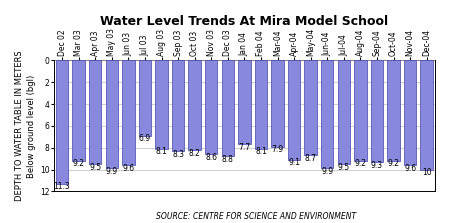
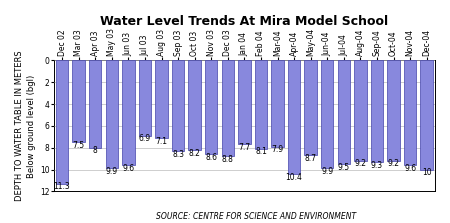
Mar 03: 9.2 -> 7.5
Apr 03: 9.5 -> 8
Aug 03: 8.1 -> 7.1
Apr-04: 9.1 -> 10.4
